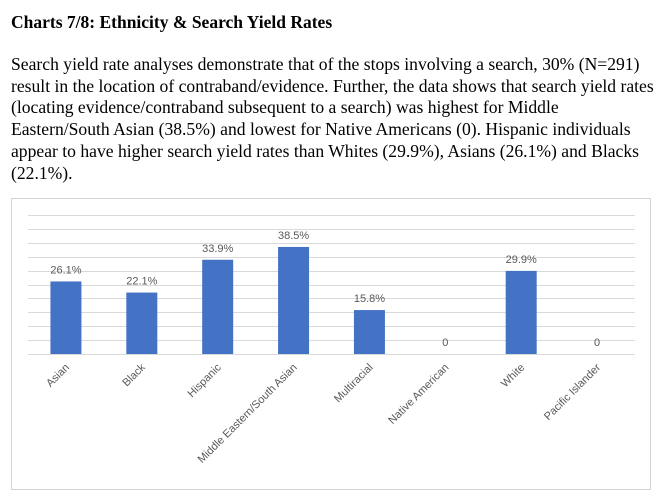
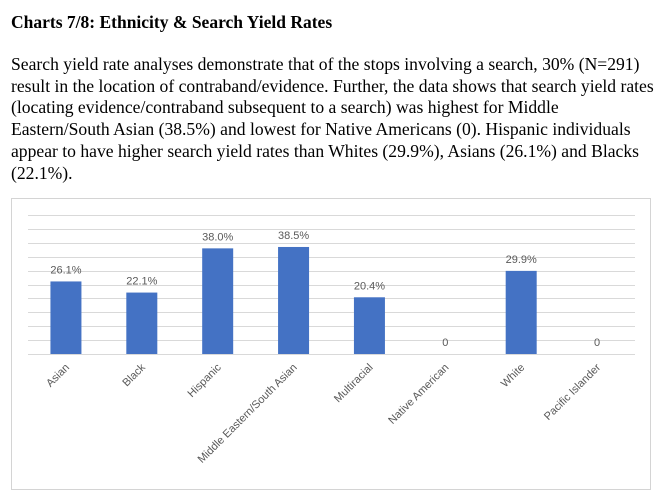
Hispanic: 33.9% -> 38.0%
Multiracial: 15.8% -> 20.4%
